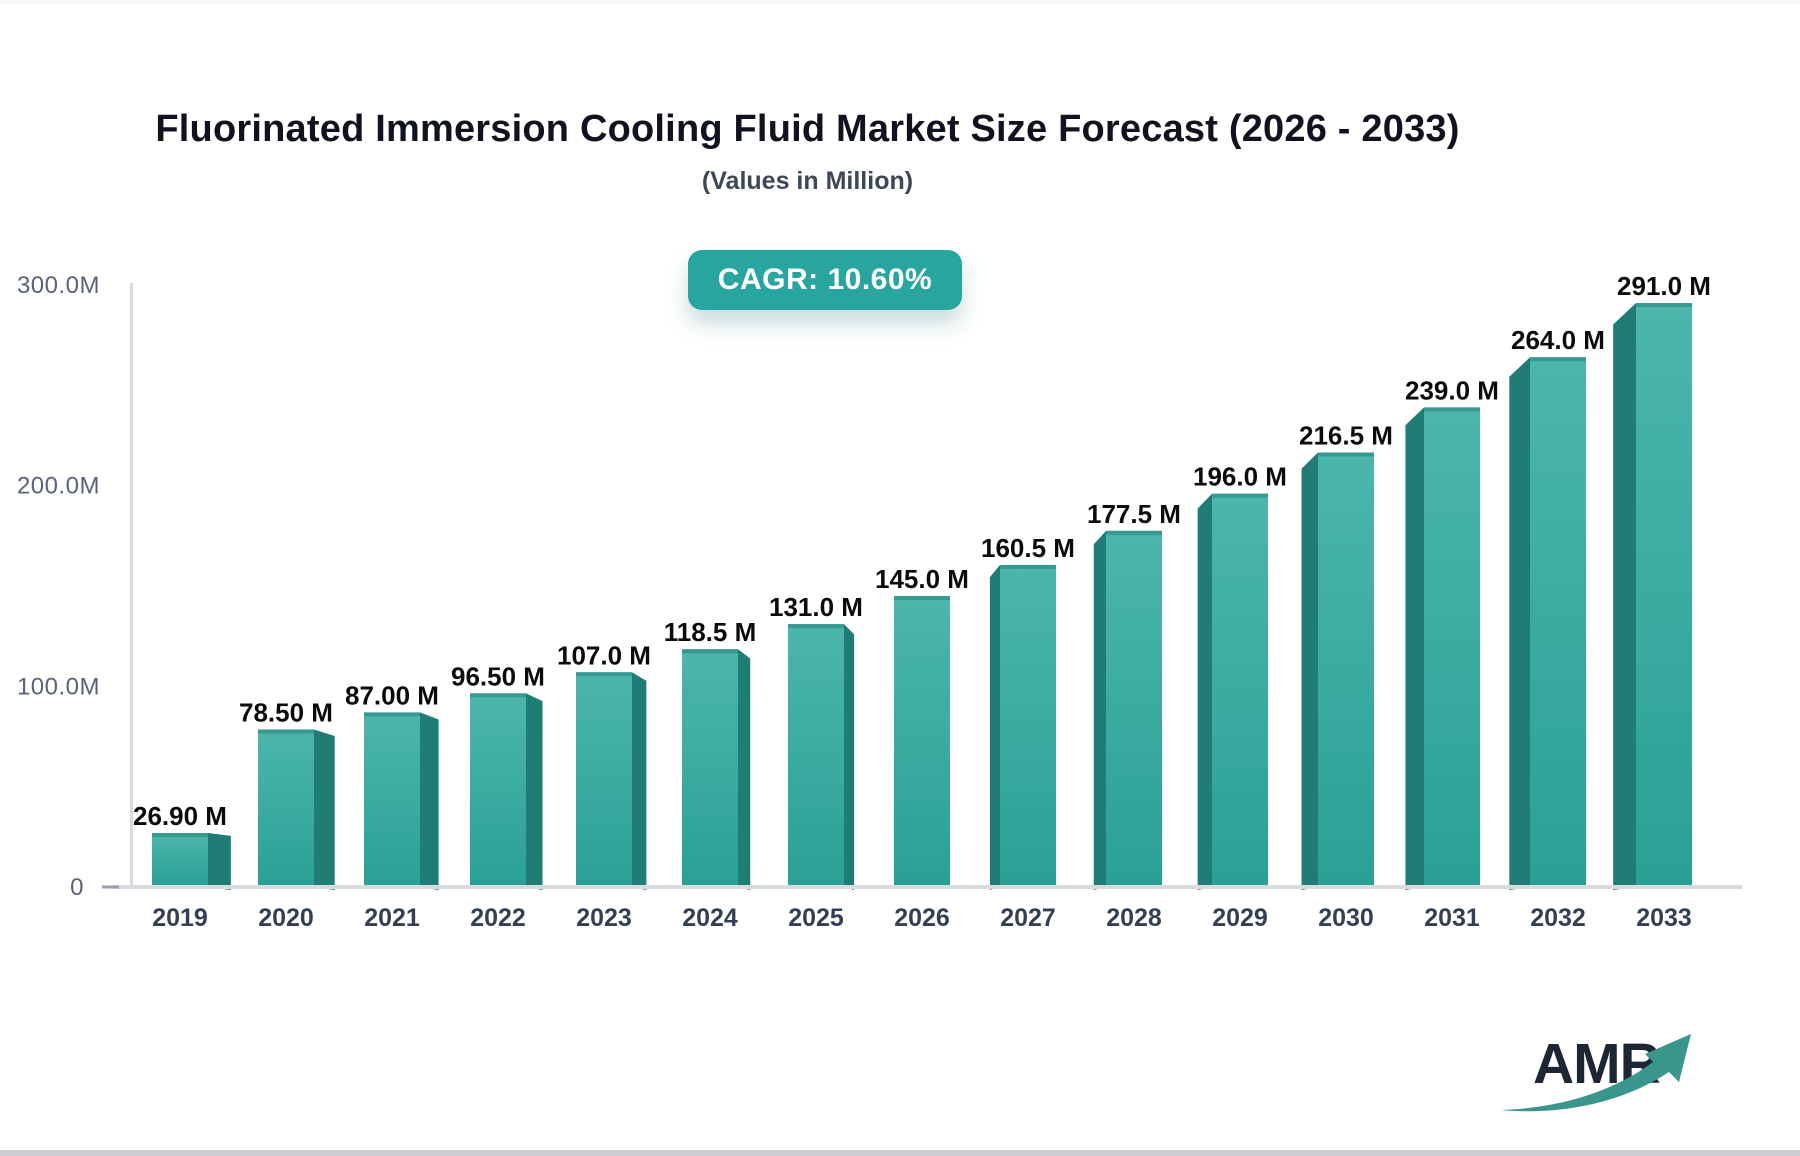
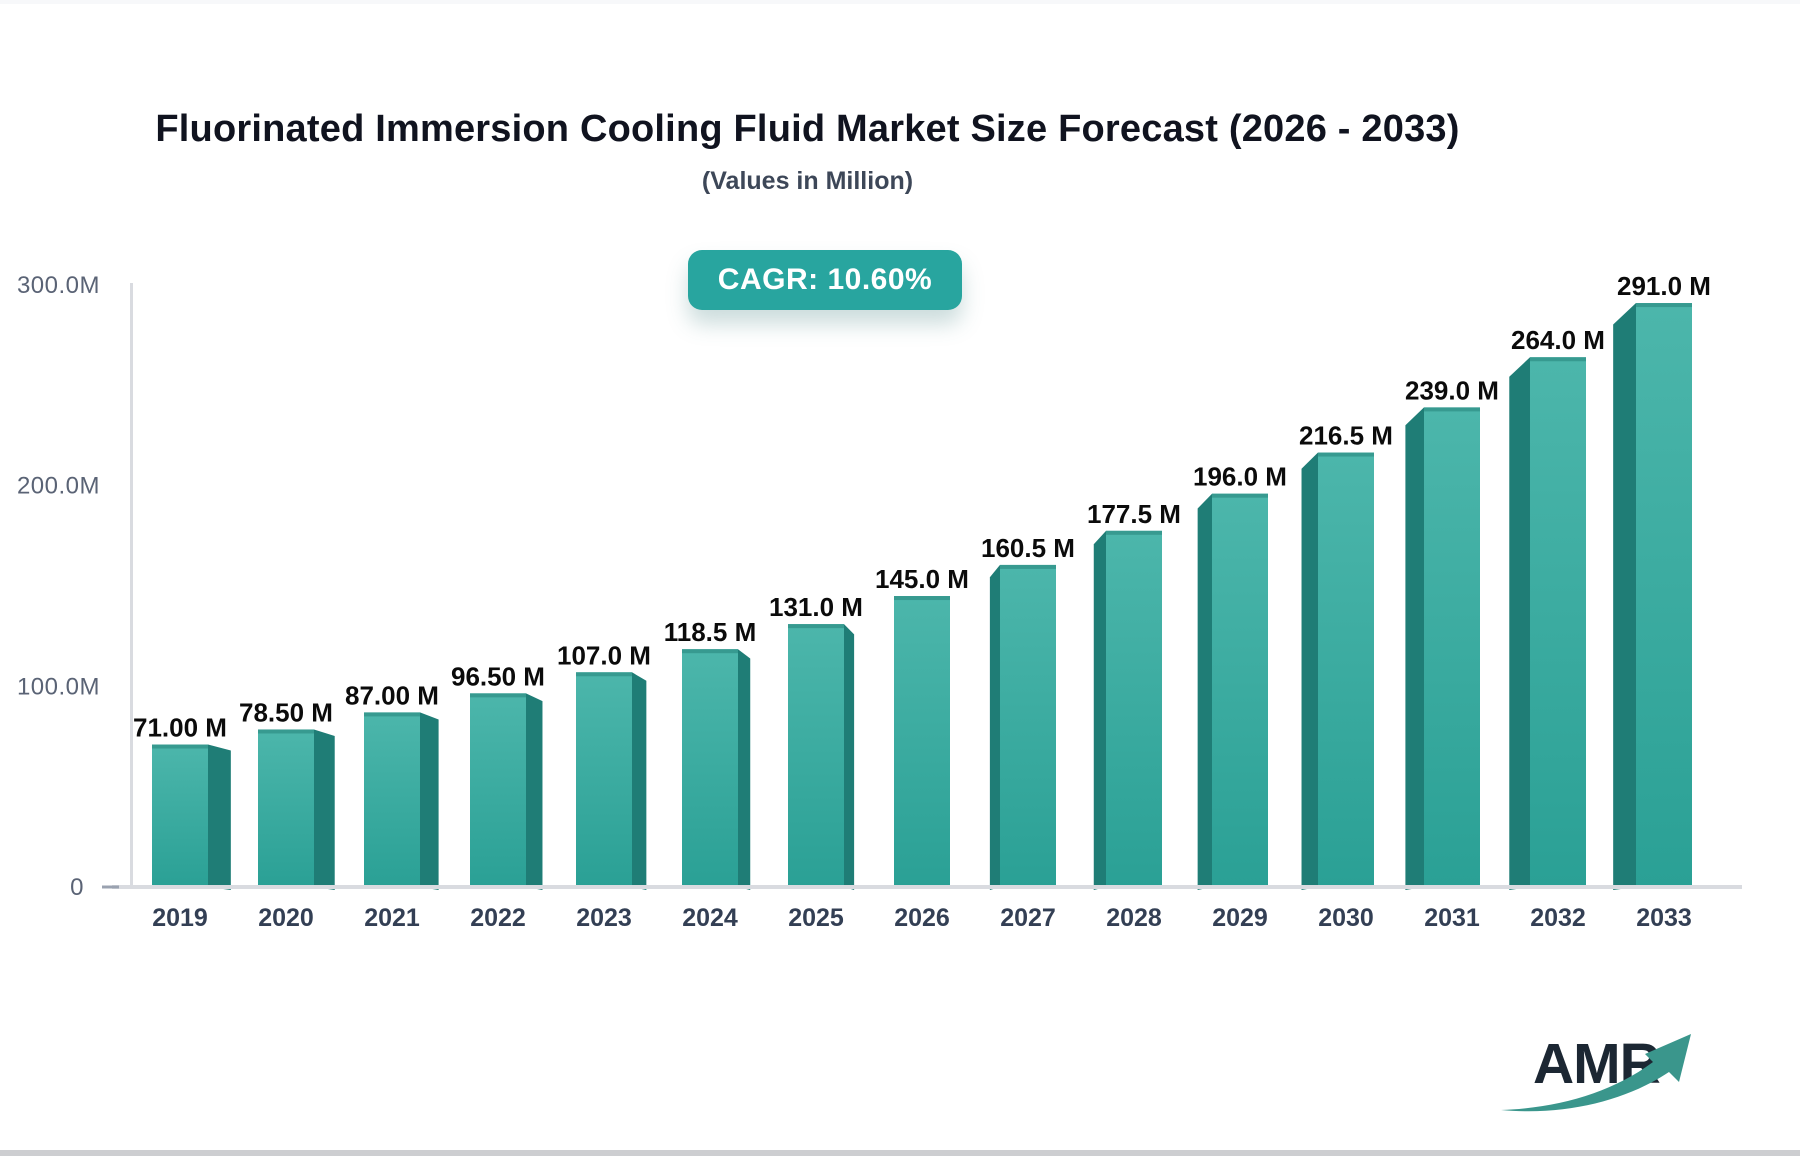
2019: 26.90 -> 71.00
